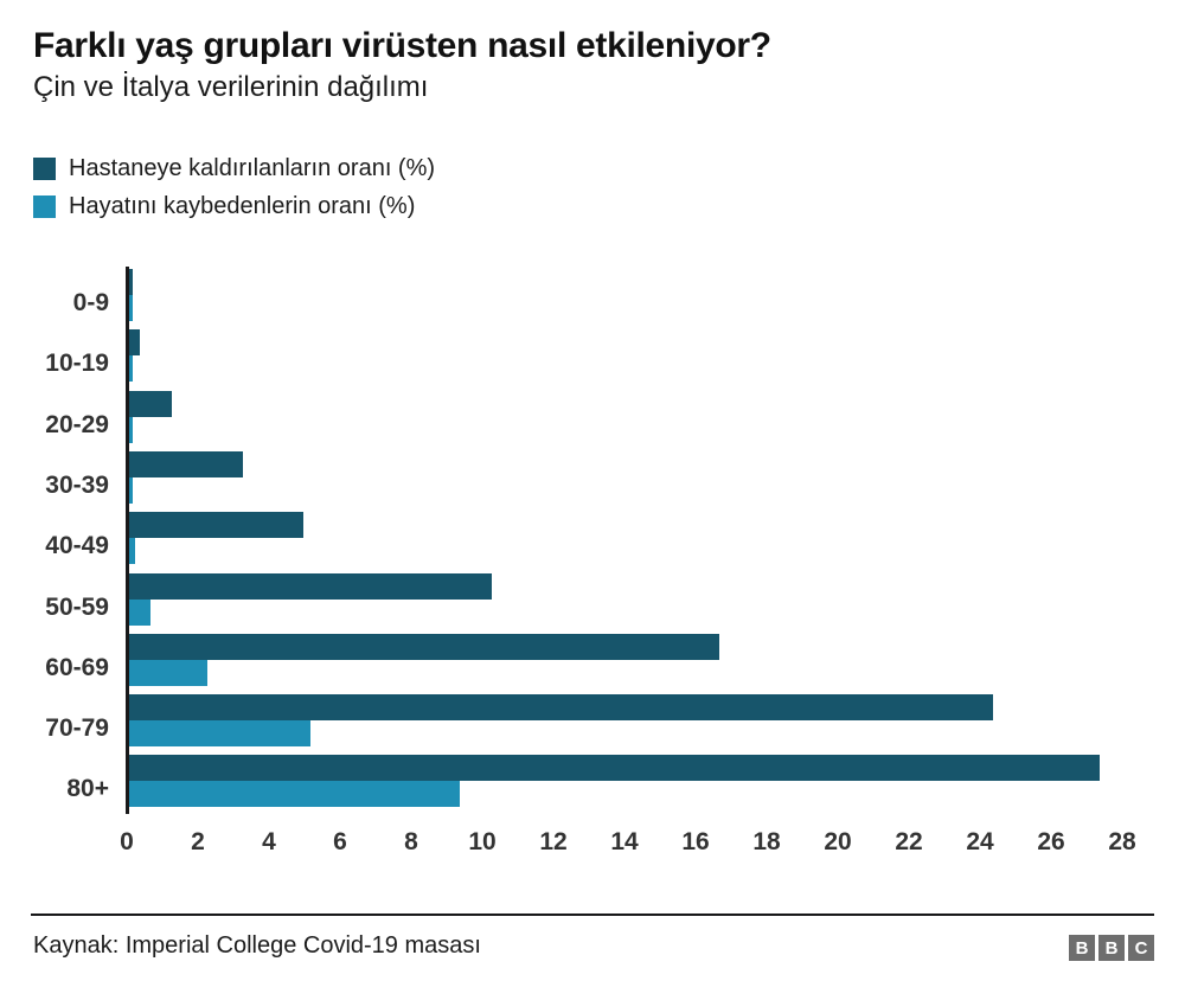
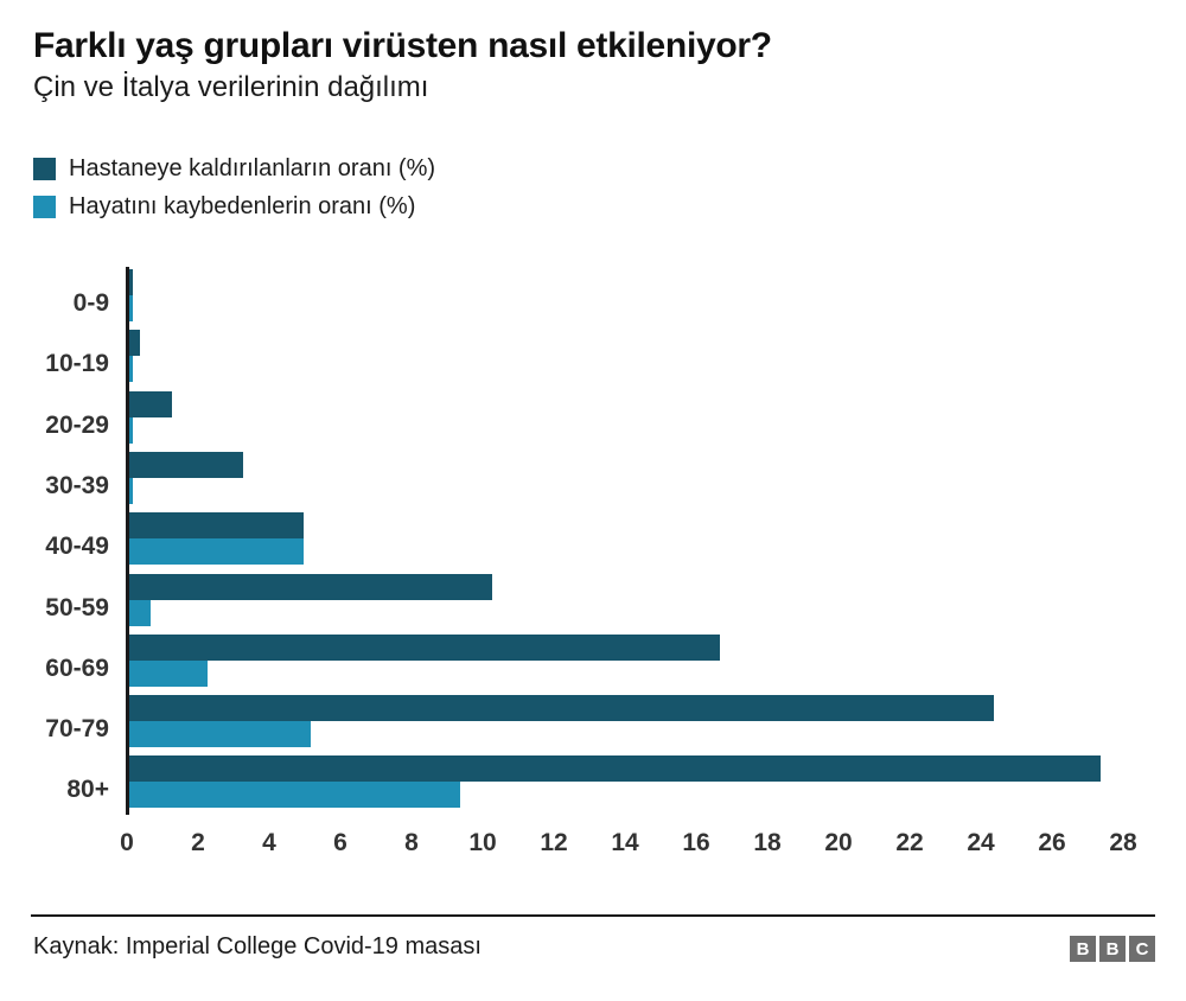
Hayatını kaybedenlerin oranı (%)/40-49: 0.1 -> 4.9
